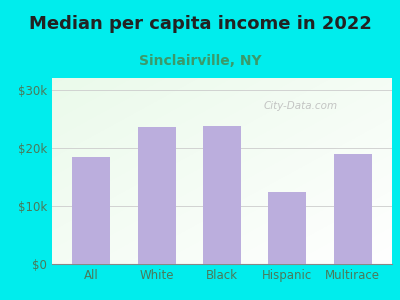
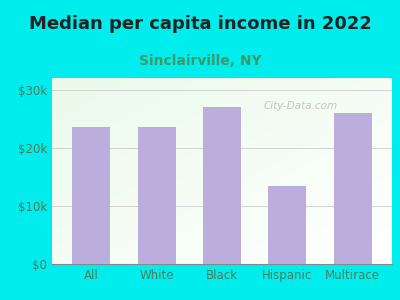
All: $18.4k -> $23.5k
Black: $23.8k -> $27.0k
Hispanic: $12.4k -> $13.5k
Multirace: $19.0k -> $26.0k
